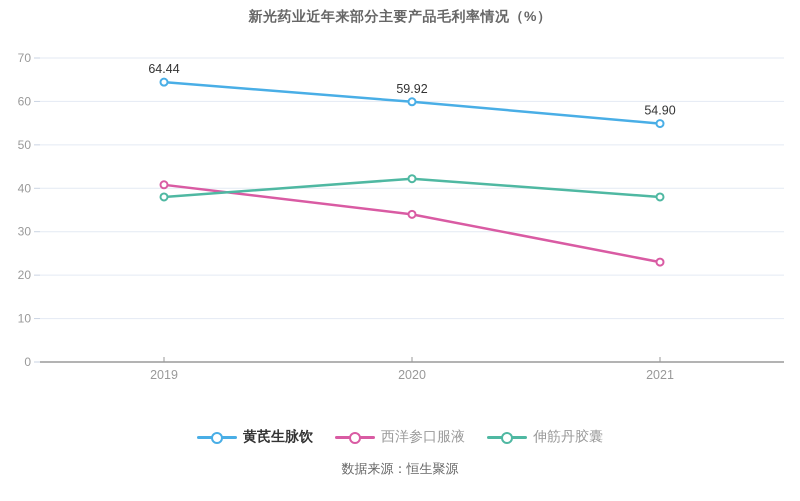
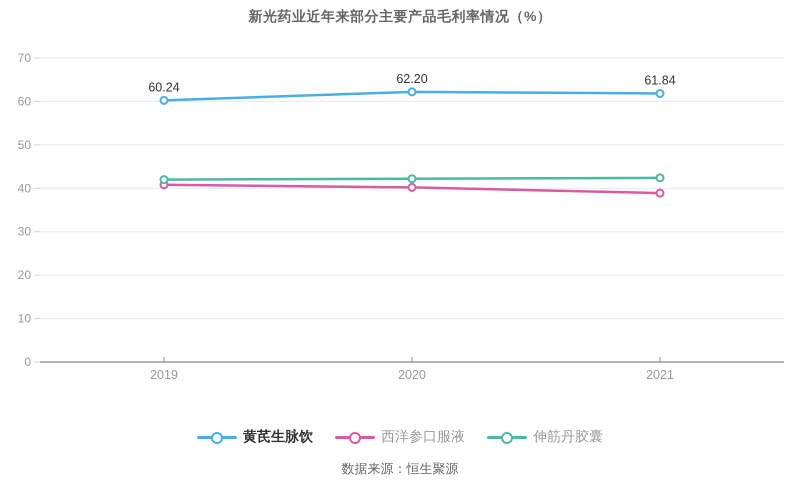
黄芪生脉饮/2019: 64.44 -> 60.24
伸筋丹胶囊/2019: 38 -> 42
黄芪生脉饮/2020: 59.92 -> 62.20
西洋参口服液/2020: 34 -> 40
黄芪生脉饮/2021: 54.90 -> 61.84
西洋参口服液/2021: 23 -> 39
伸筋丹胶囊/2021: 38 -> 42
